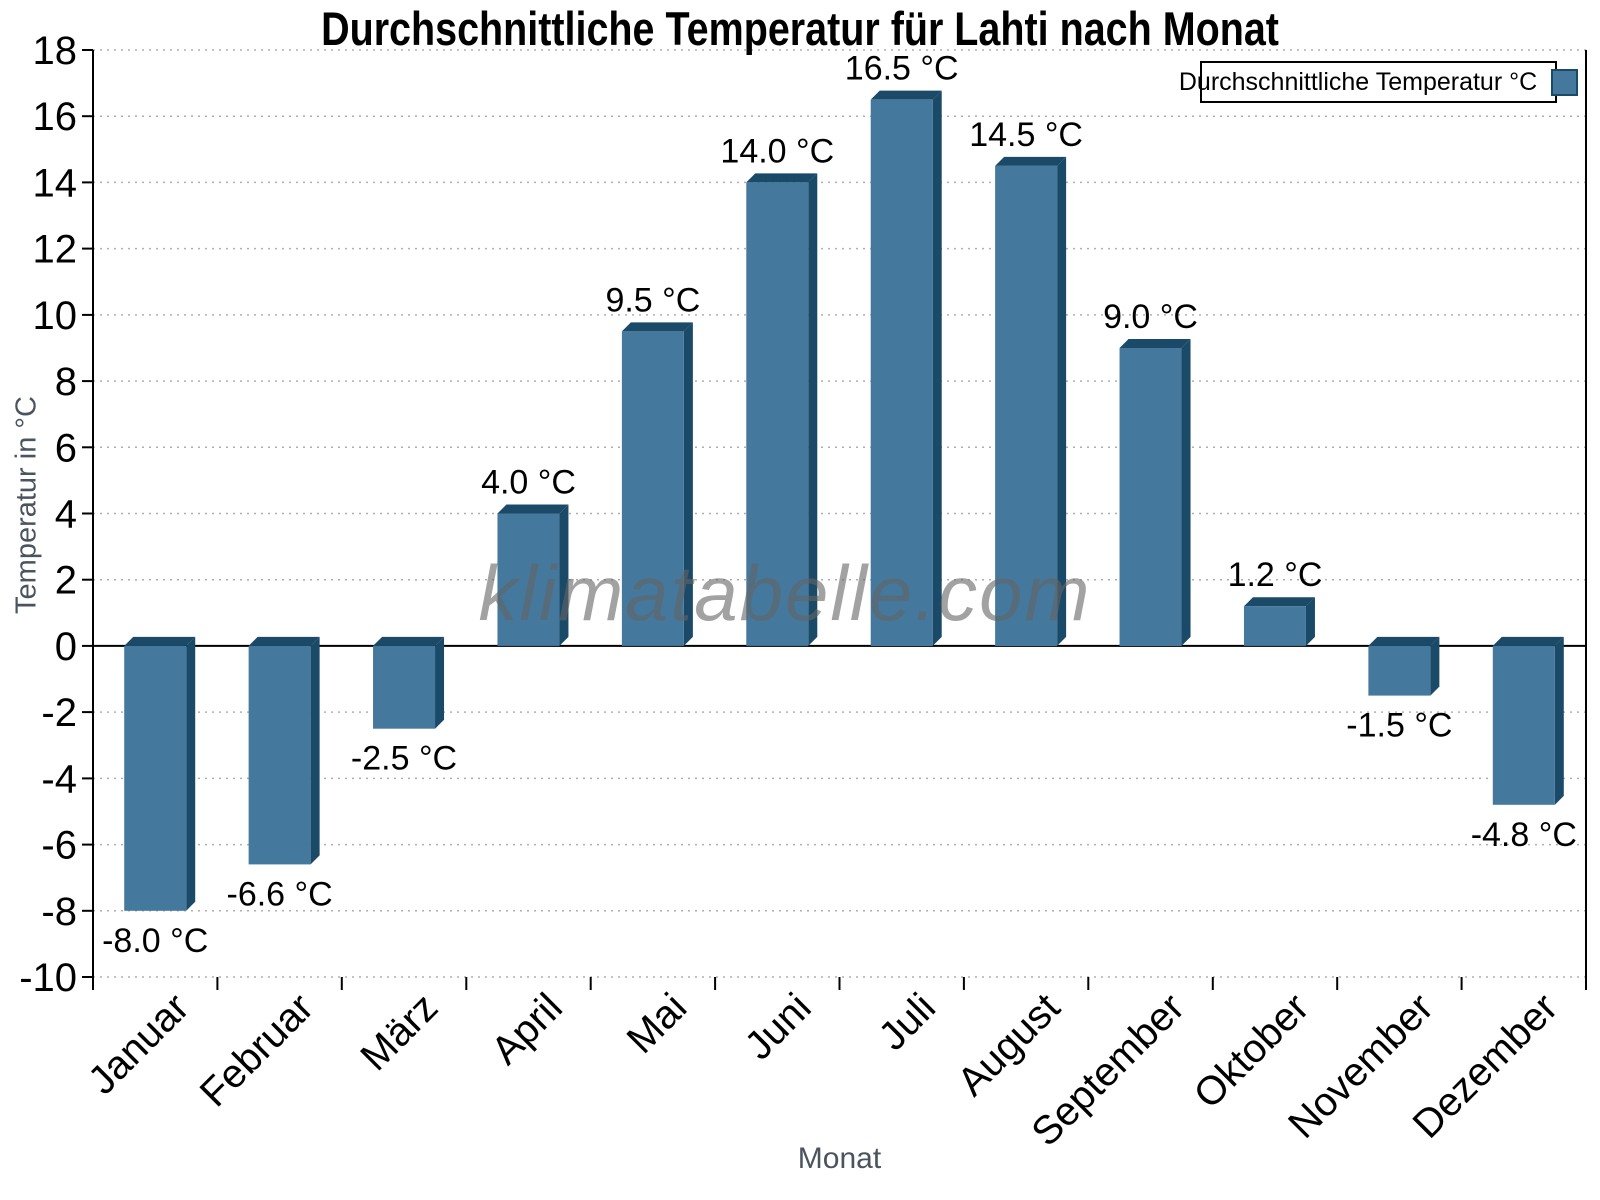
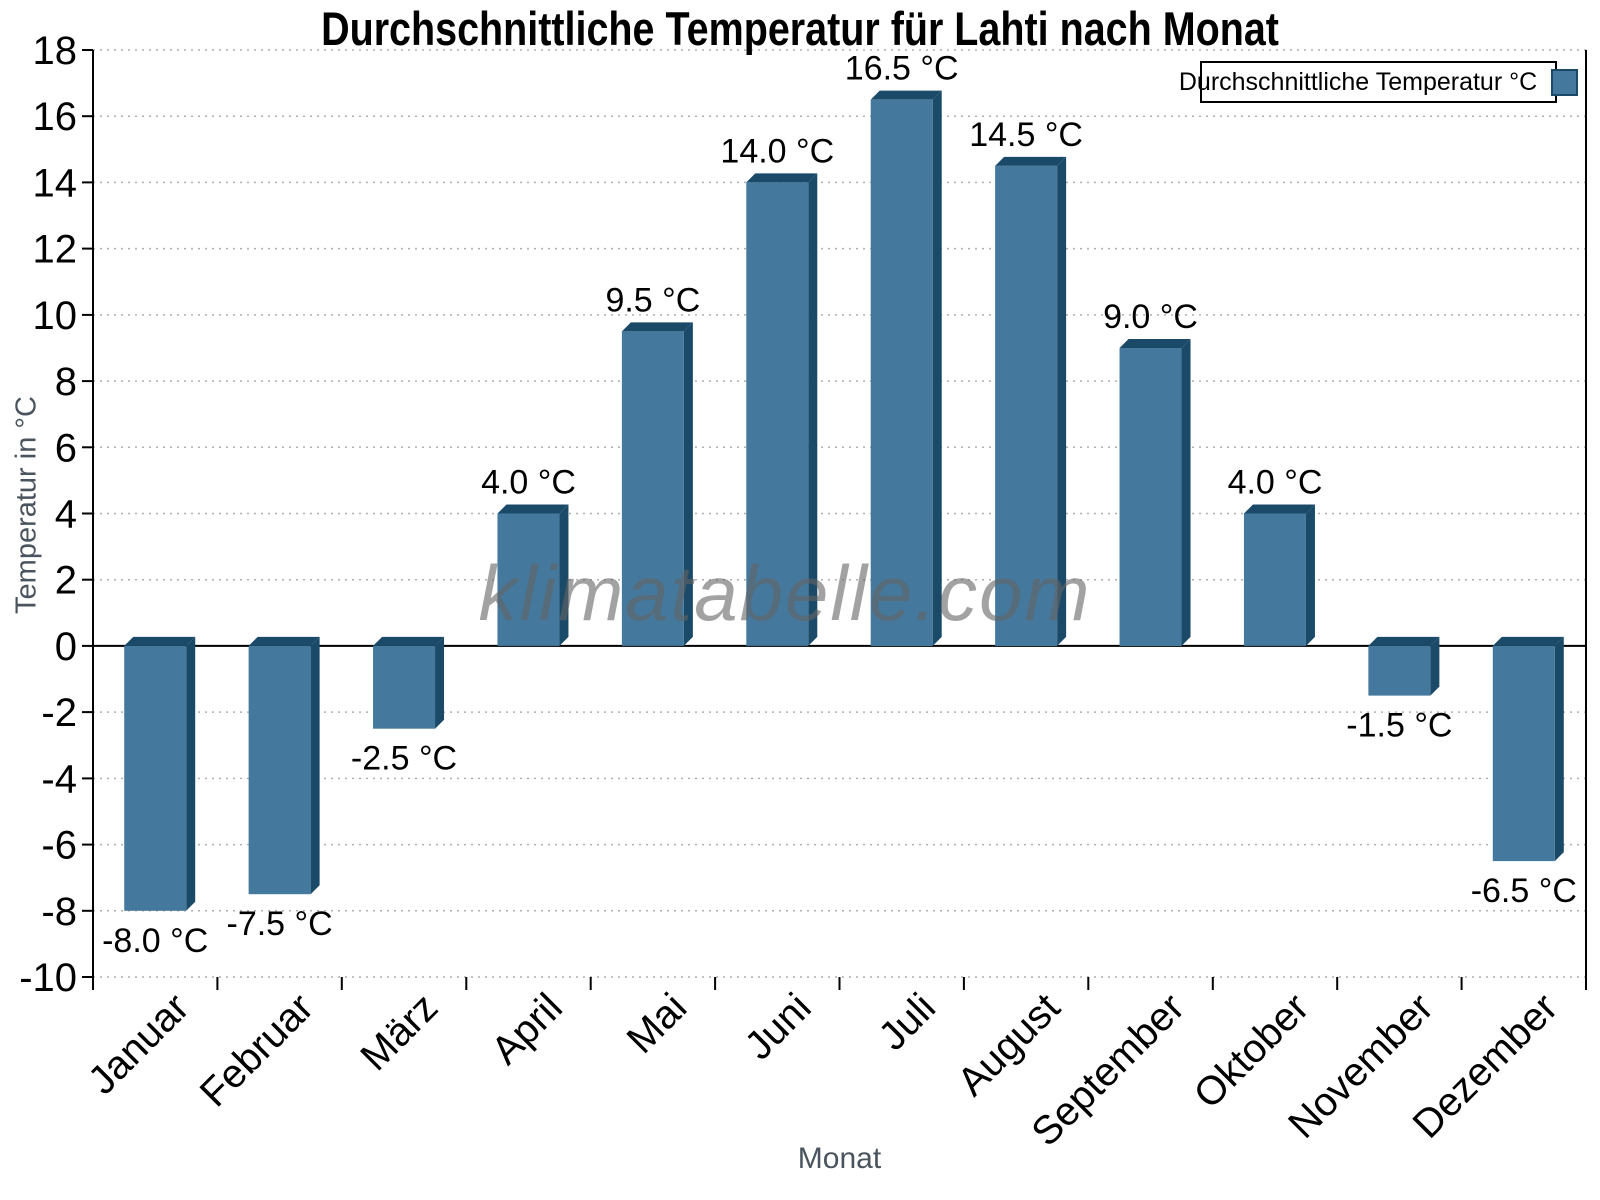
Februar: -6.6 -> -7.5
Oktober: 1.2 -> 4.0
Dezember: -4.8 -> -6.5
